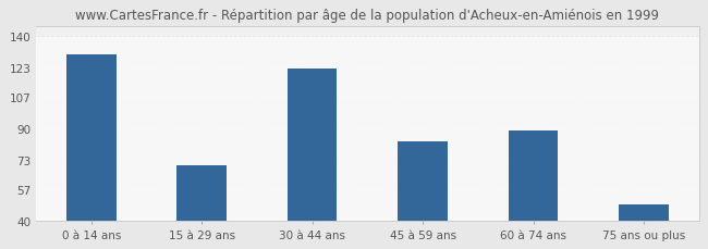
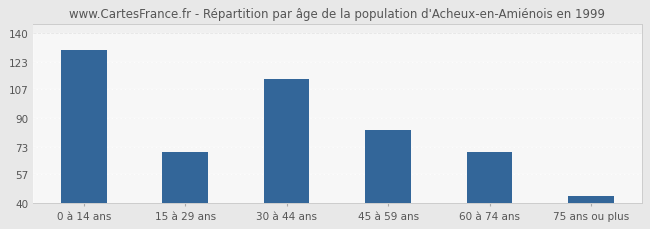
30 à 44 ans: 122 -> 113
60 à 74 ans: 89 -> 70
75 ans ou plus: 49 -> 44
